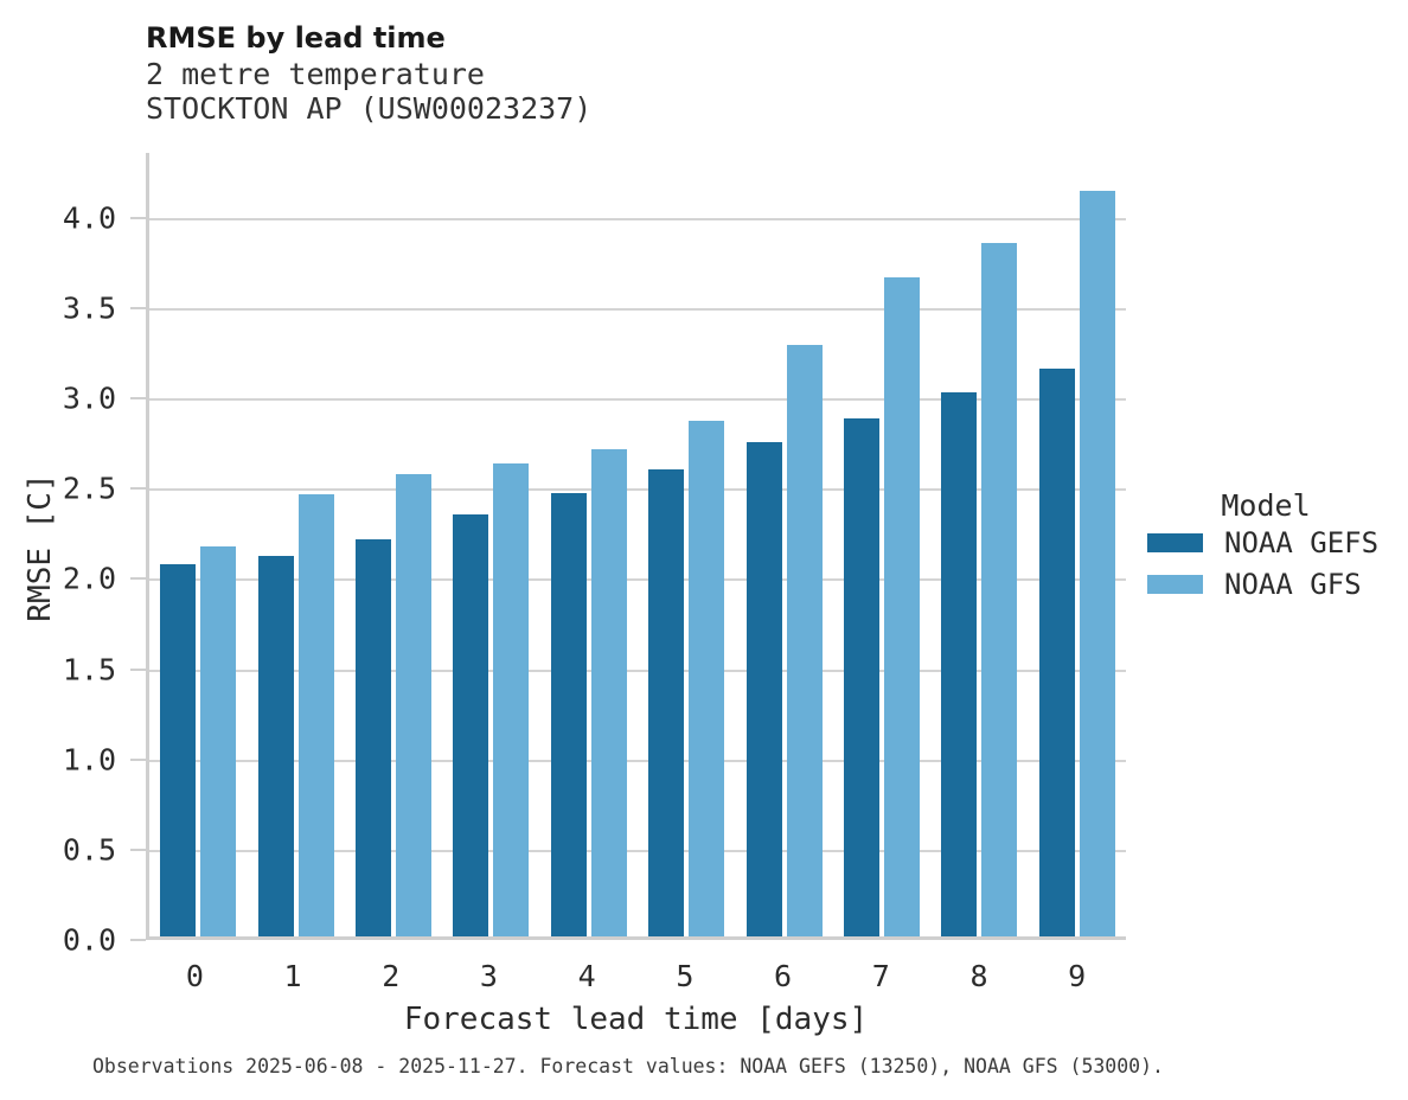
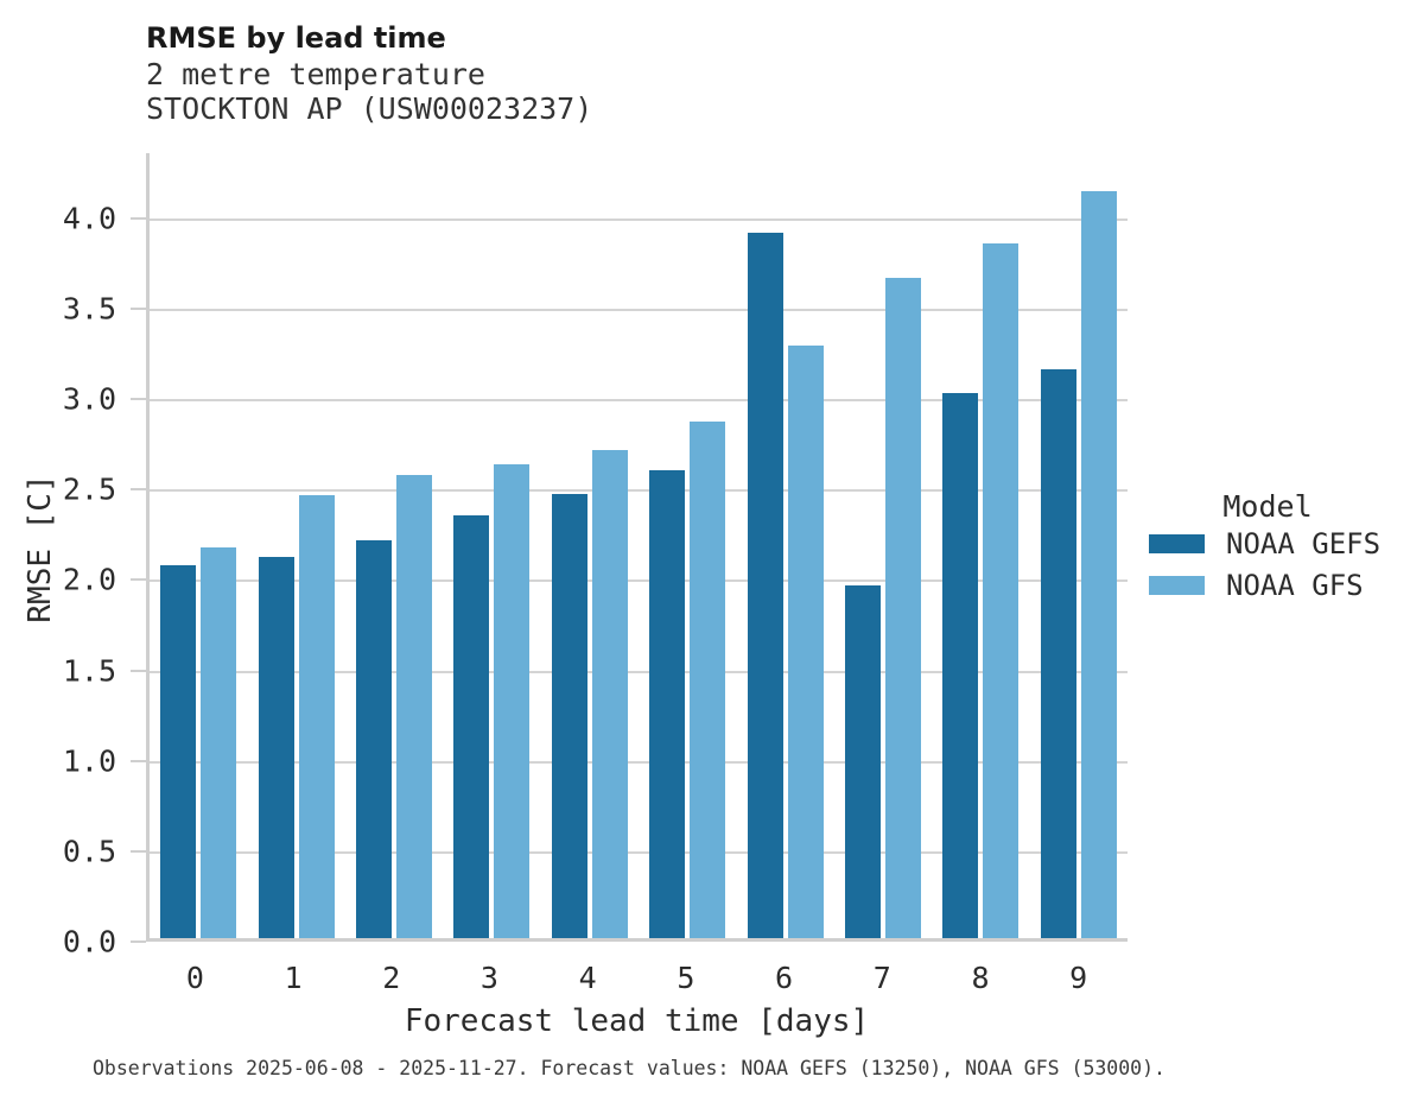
NOAA GEFS/6: 2.75 -> 3.92
NOAA GEFS/7: 2.88 -> 1.96
